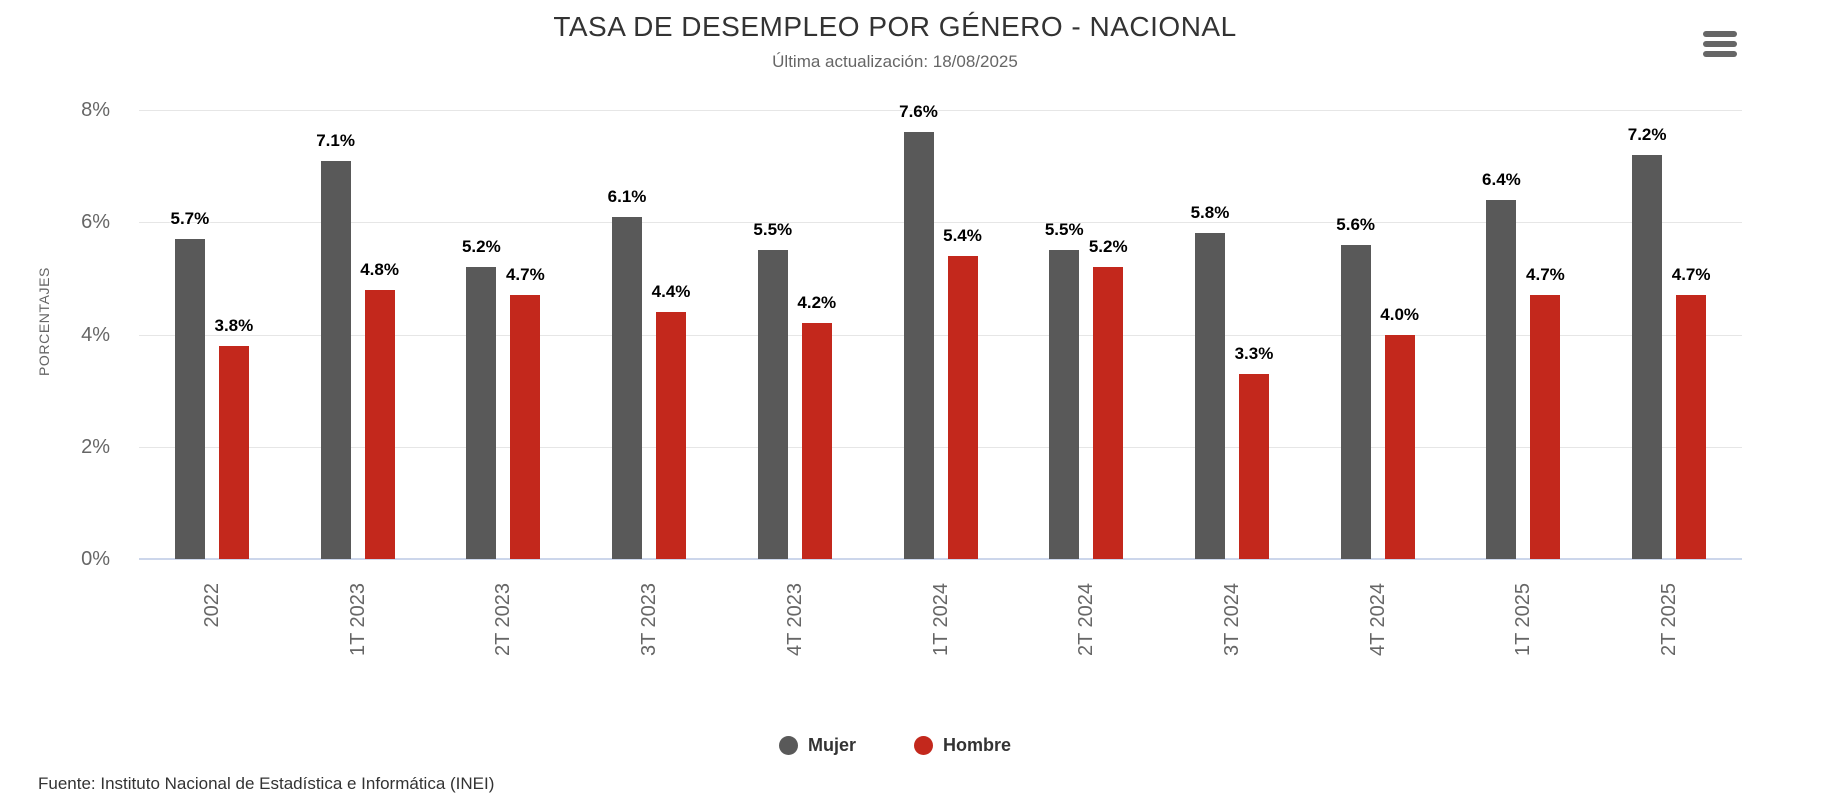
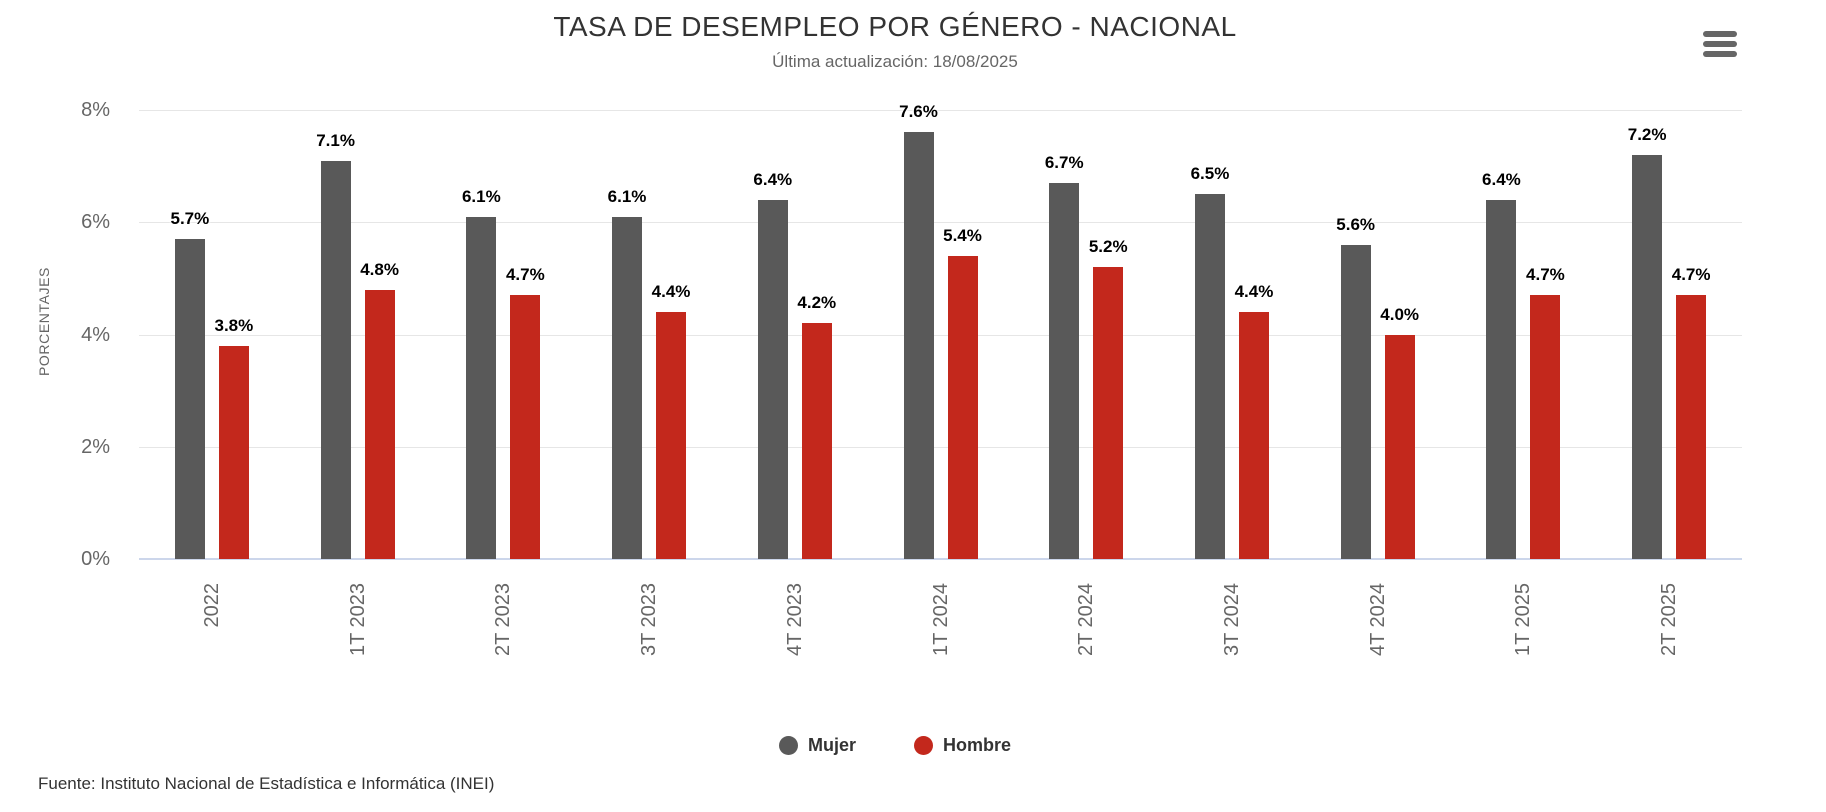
Mujer/2T 2023: 5.2% -> 6.1%
Mujer/4T 2023: 5.5% -> 6.4%
Mujer/2T 2024: 5.5% -> 6.7%
Mujer/3T 2024: 5.8% -> 6.5%
Hombre/3T 2024: 3.3% -> 4.4%
